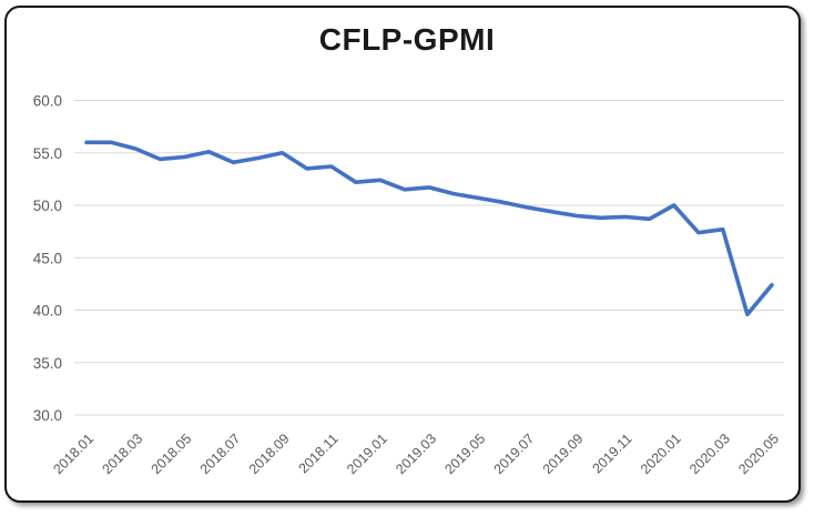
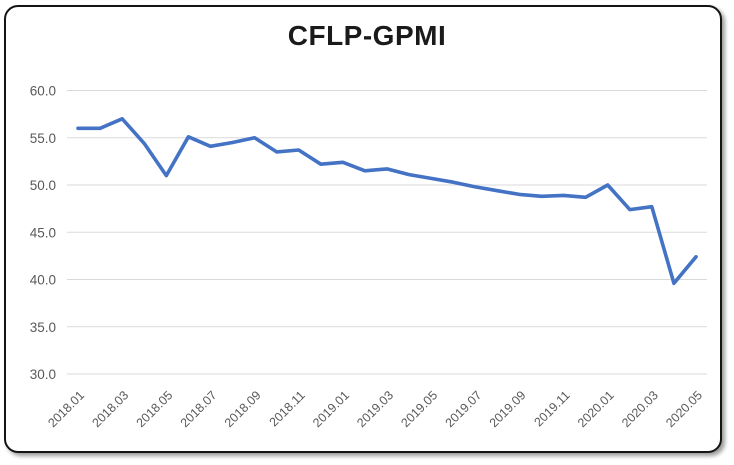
2018.03: 55 -> 57
2018.05: 55 -> 51
